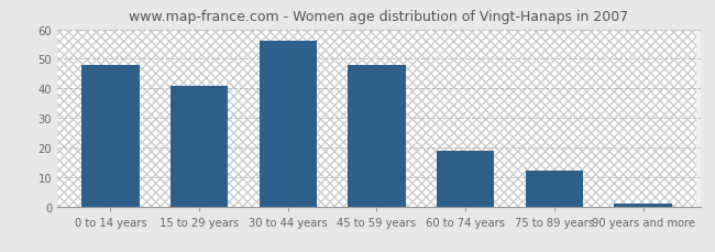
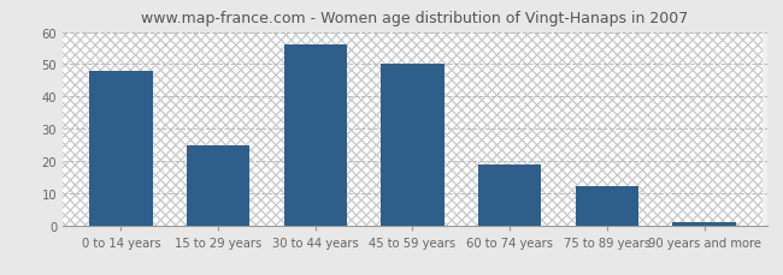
15 to 29 years: 41 -> 25
45 to 59 years: 48 -> 50
